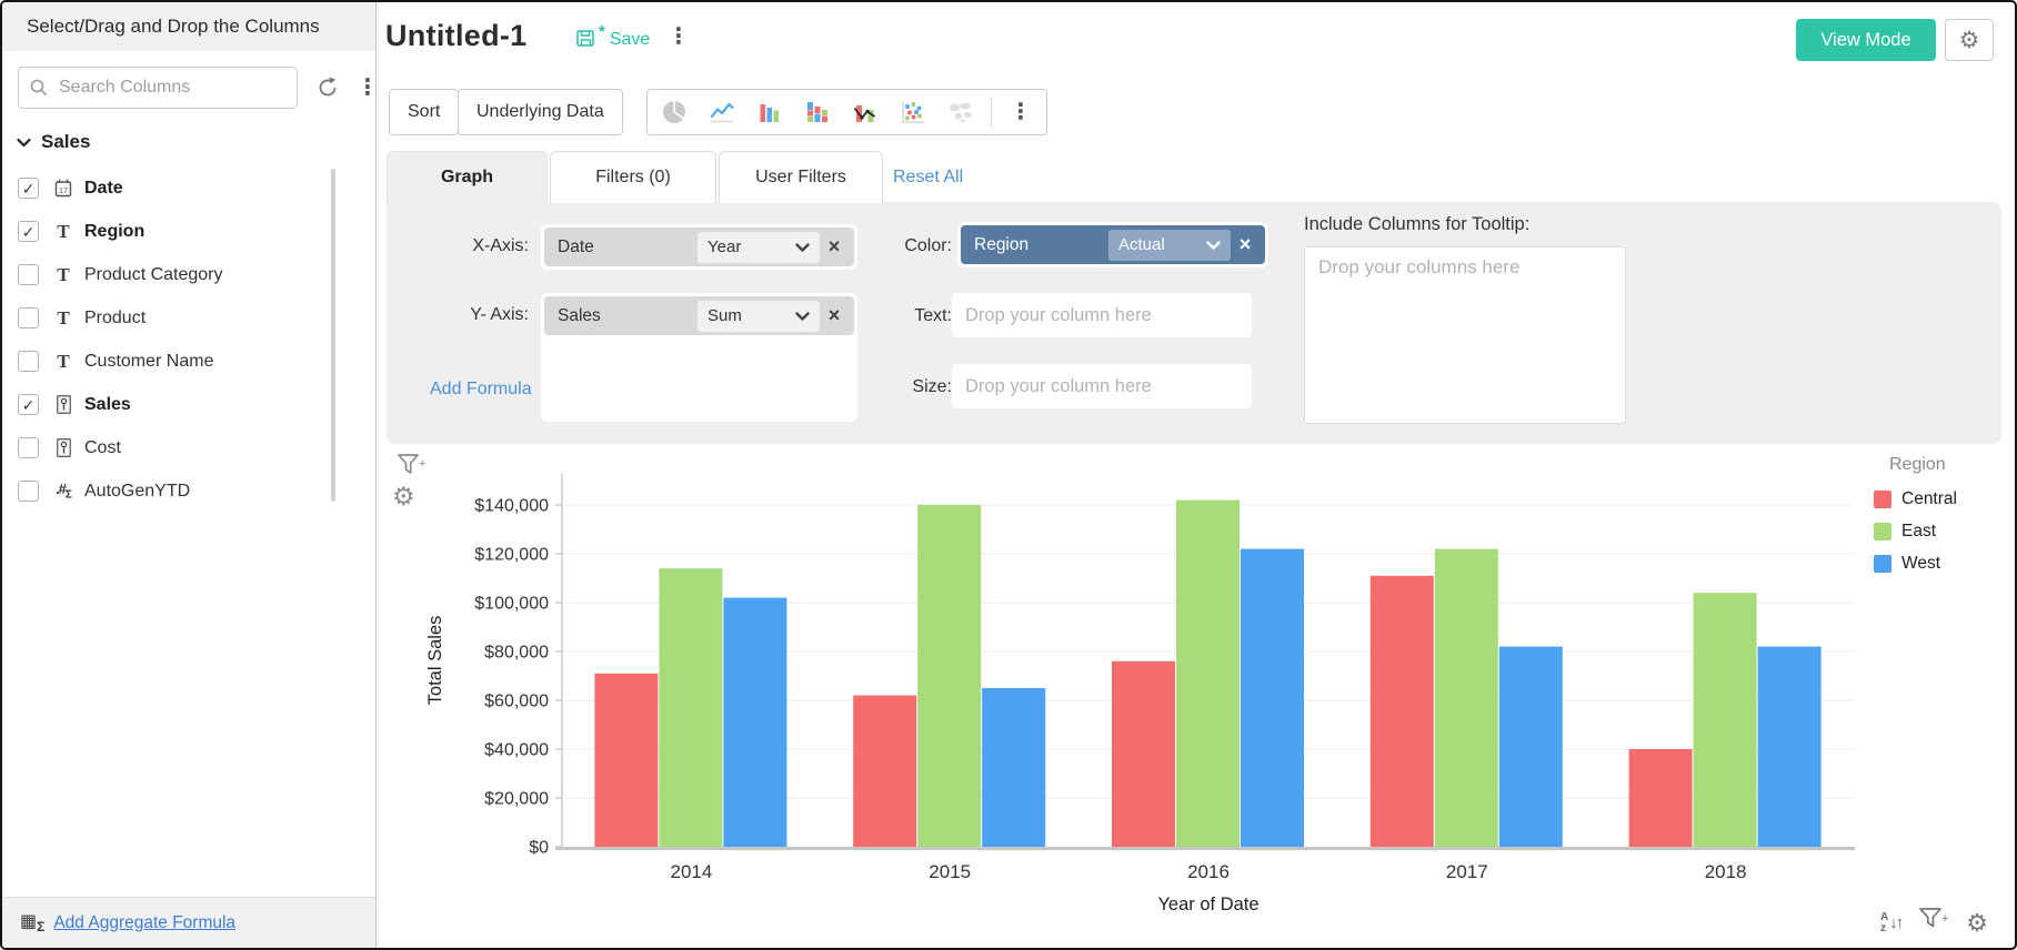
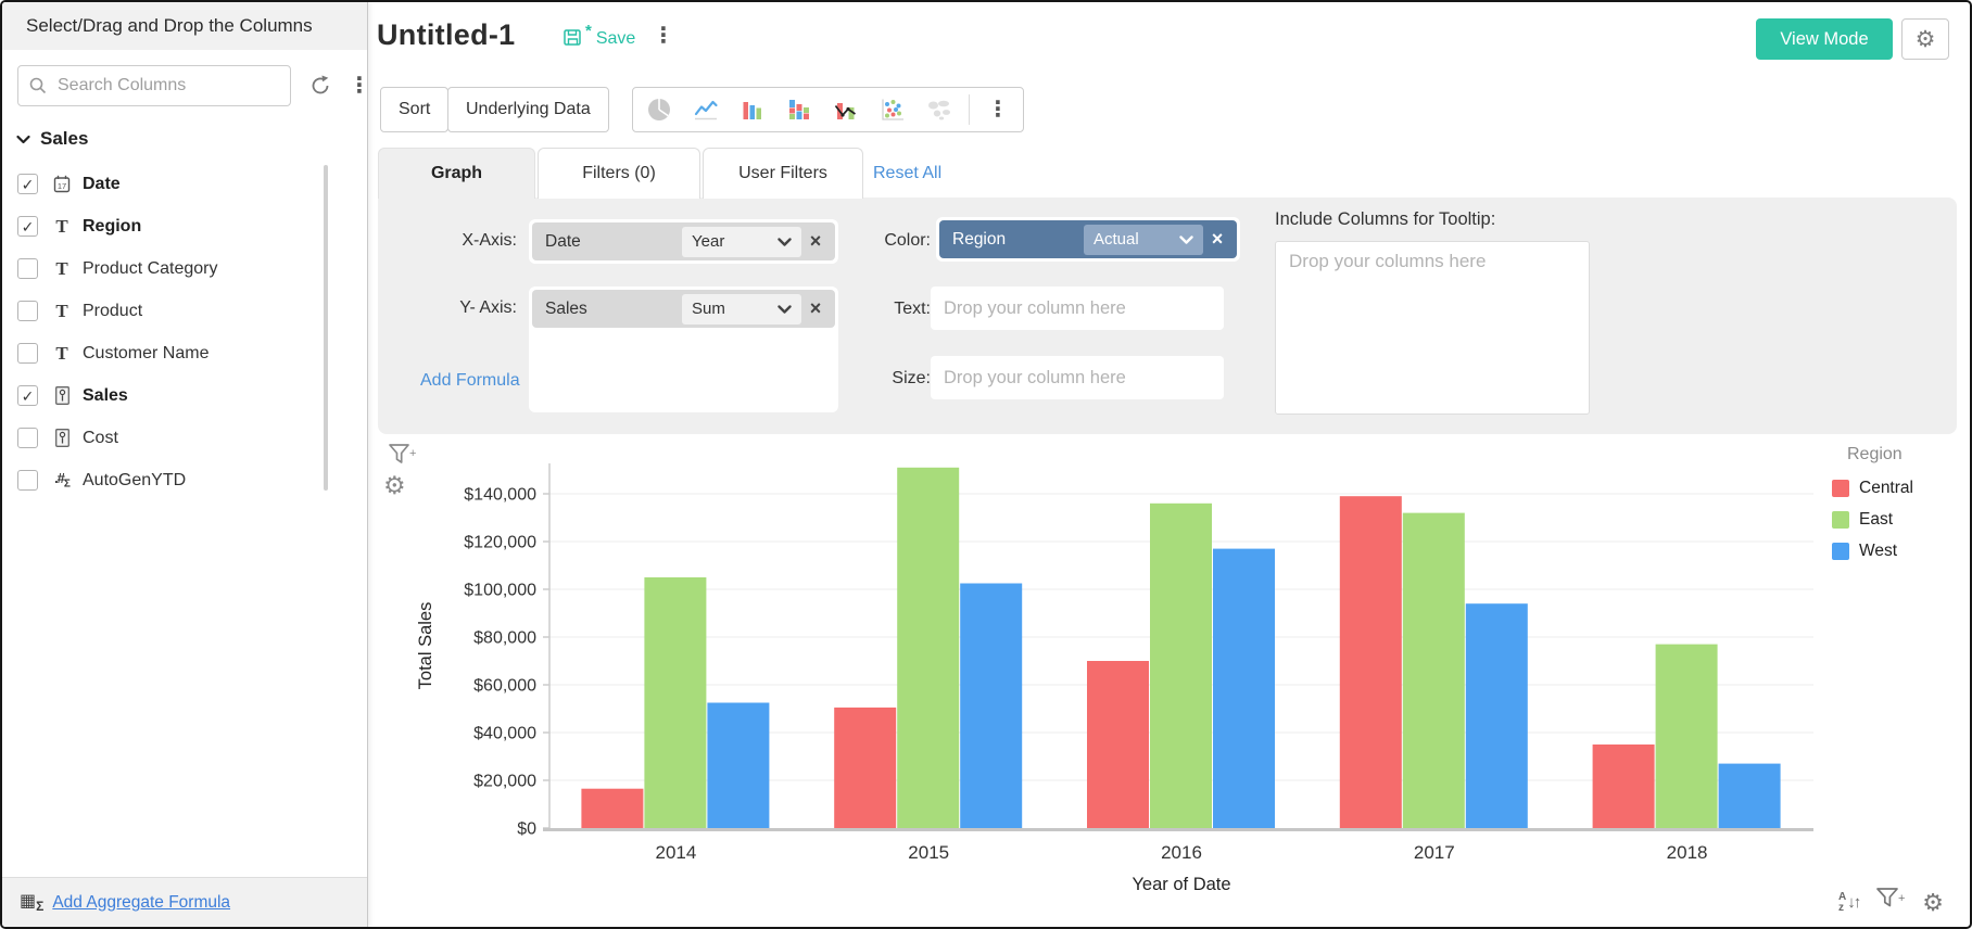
Central/2014: $71000 -> $16000
East/2014: $114000 -> $105000
West/2014: $102000 -> $52000
Central/2015: $62000 -> $50000
East/2015: $140000 -> $151000
West/2015: $65000 -> $102000
Central/2016: $76000 -> $70000
East/2016: $142000 -> $136000
West/2016: $122000 -> $117000
Central/2017: $111000 -> $139000
East/2017: $122000 -> $132000
West/2017: $82000 -> $94000
Central/2018: $40000 -> $35000
East/2018: $104000 -> $77000
West/2018: $82000 -> $27000
